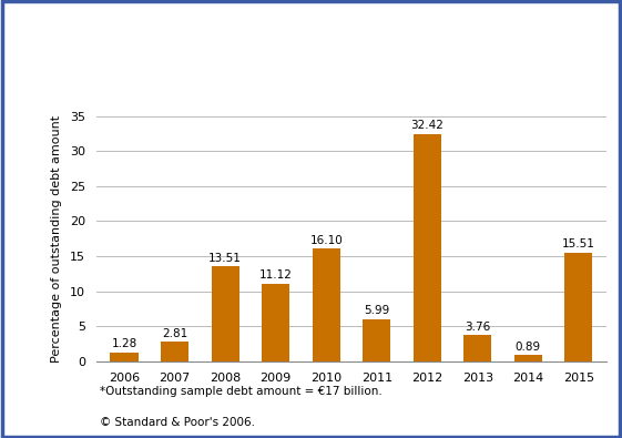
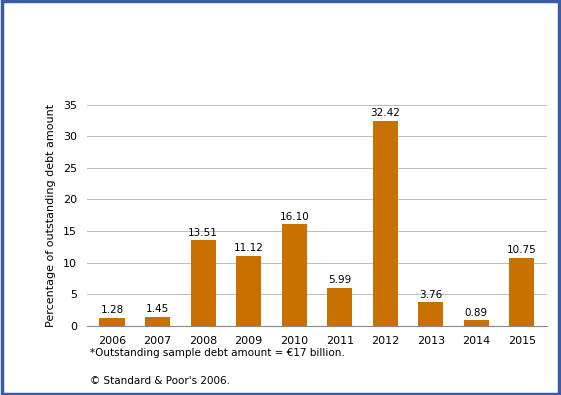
2007: 2.81 -> 1.45
2015: 15.51 -> 10.75
